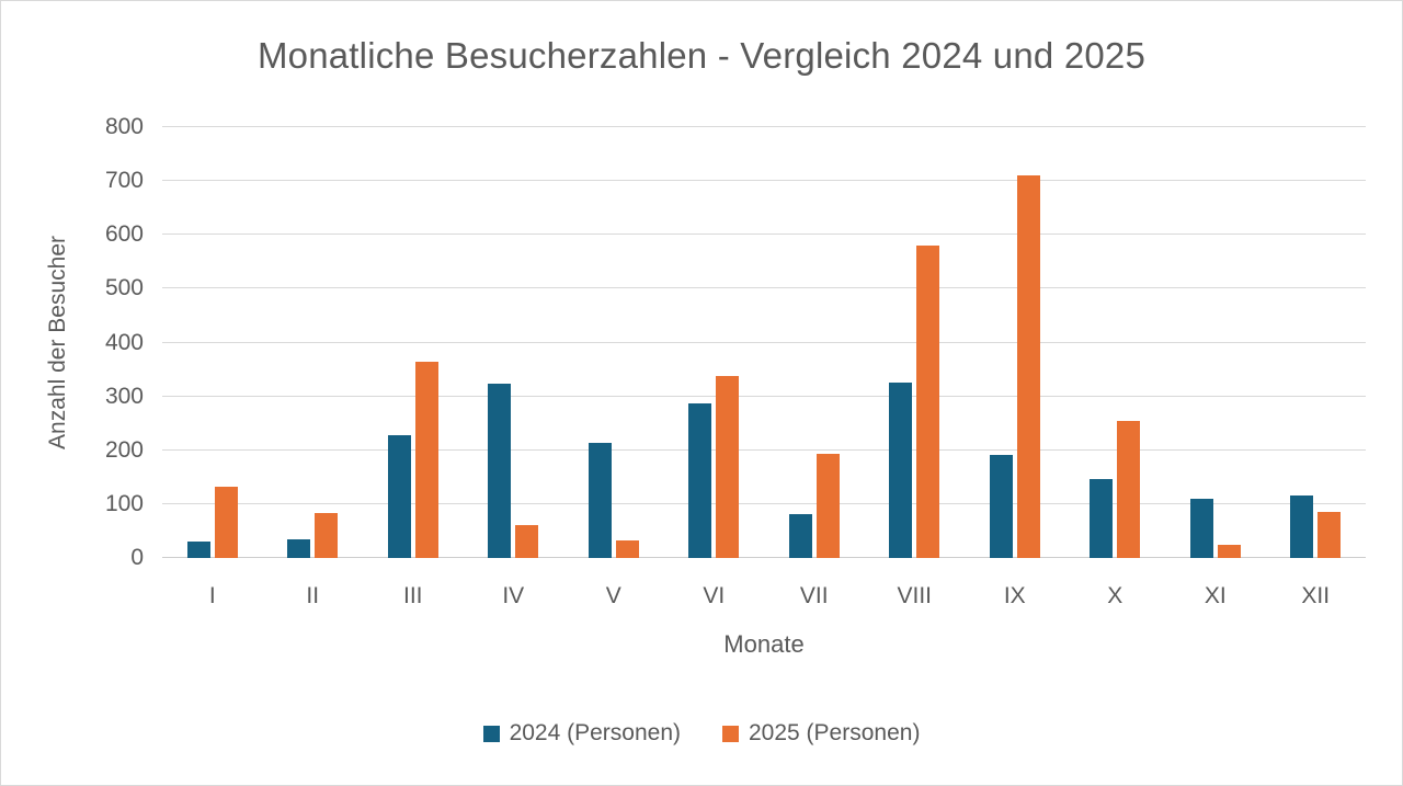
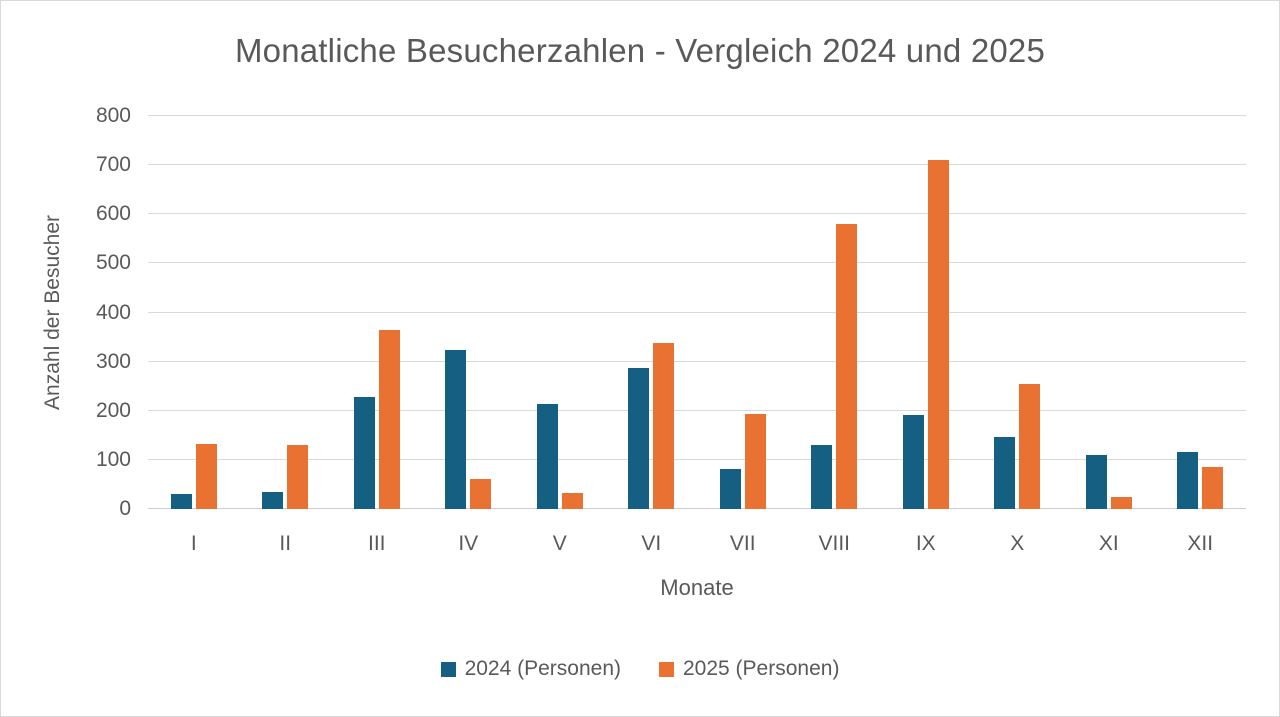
2025 (Personen)/II: 80 -> 130
2024 (Personen)/VIII: 320 -> 130
